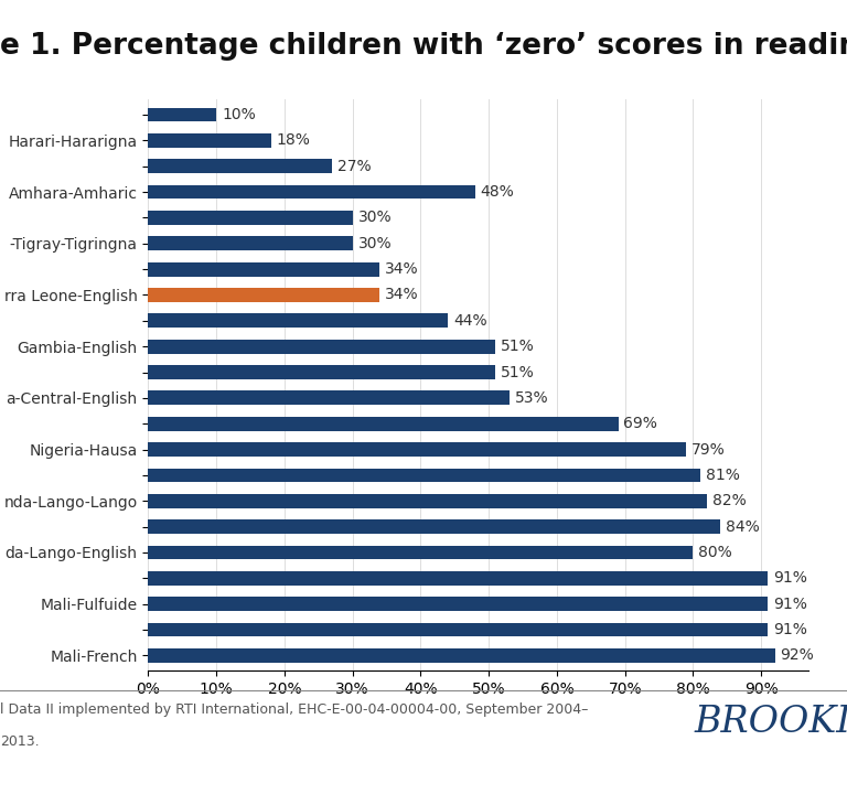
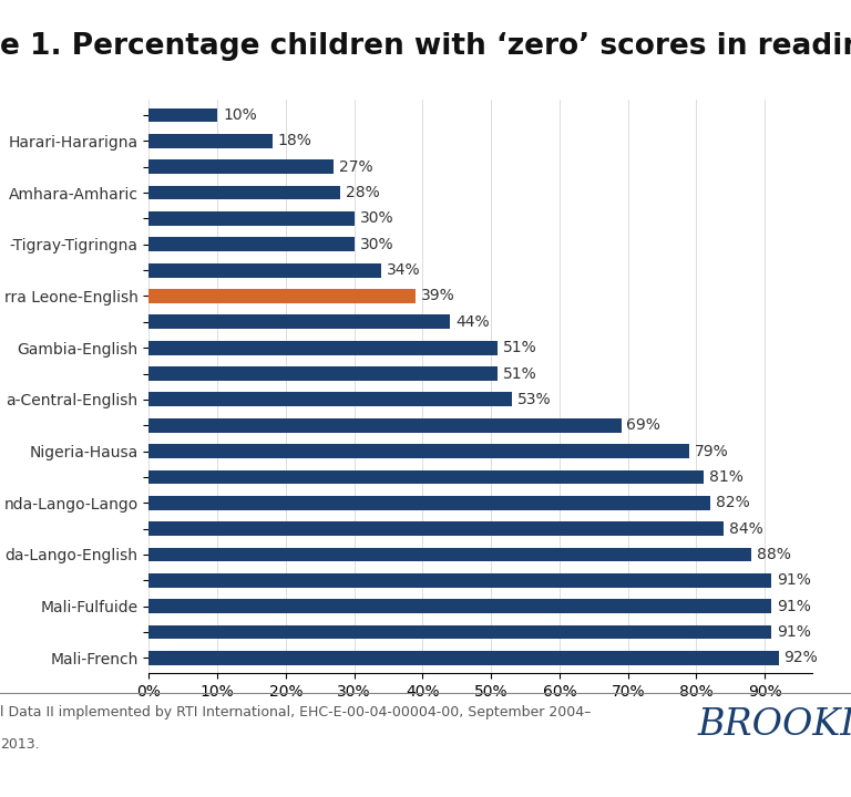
Amhara-Amharic: 48% -> 28%
rra Leone-English: 34% -> 39%
da-Lango-English: 80% -> 88%
